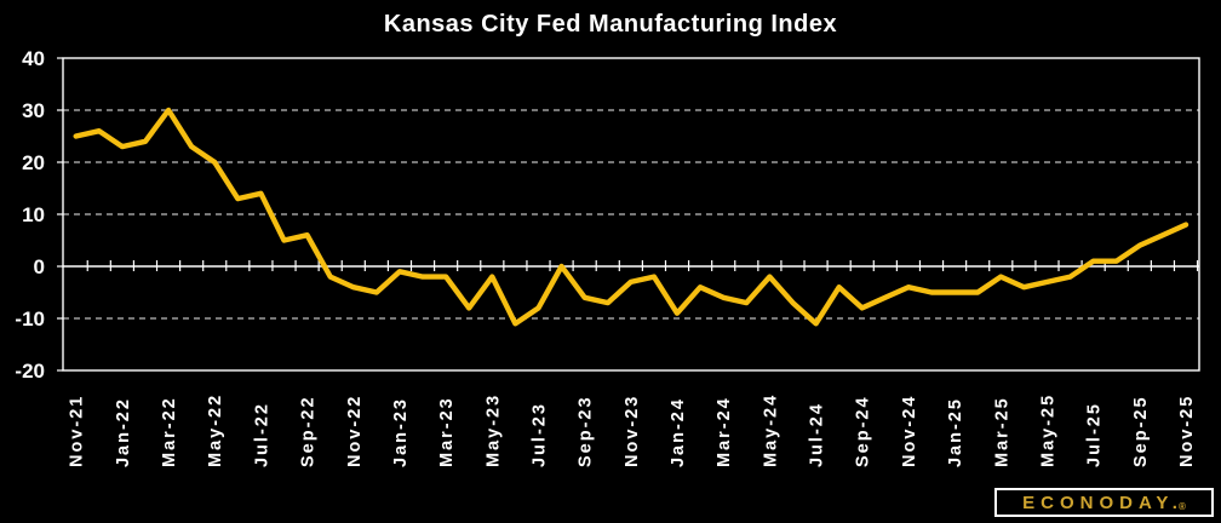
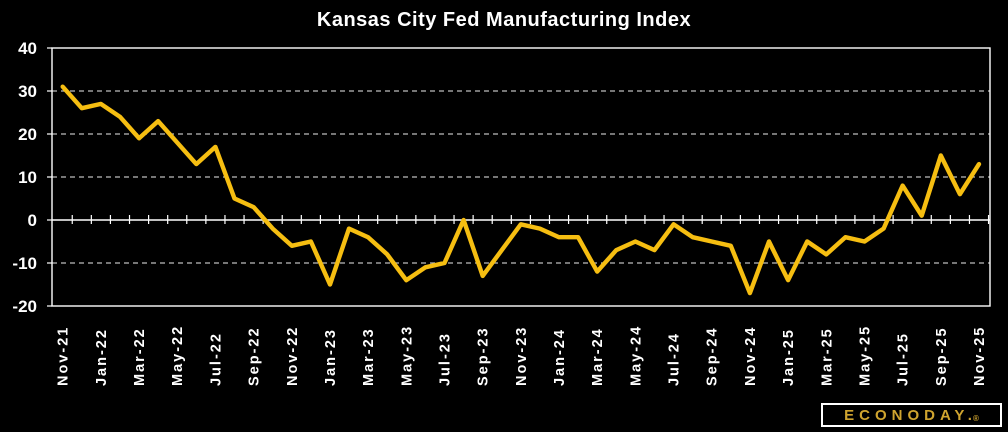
Nov-21: 25 -> 31
Jan-22: 23 -> 27
Mar-22: 30 -> 19
May-22: 20 -> 18
Jul-22: 14 -> 17
Sep-22: 6 -> 3
Nov-22: -4 -> -6
Jan-23: -1 -> -15
Mar-23: -2 -> -4
May-23: -2 -> -14
Jul-23: -8 -> -10
Sep-23: -6 -> -13
Nov-23: -3 -> -1
Jan-24: -9 -> -4
Mar-24: -6 -> -12
May-24: -2 -> -5
Jul-24: -11 -> -1
Sep-24: -8 -> -5
Nov-24: -4 -> -17
Jan-25: -5 -> -14
Mar-25: -2 -> -8
May-25: -3 -> -5
Jul-25: 1 -> 8
Sep-25: 4 -> 15
Nov-25: 8 -> 13
